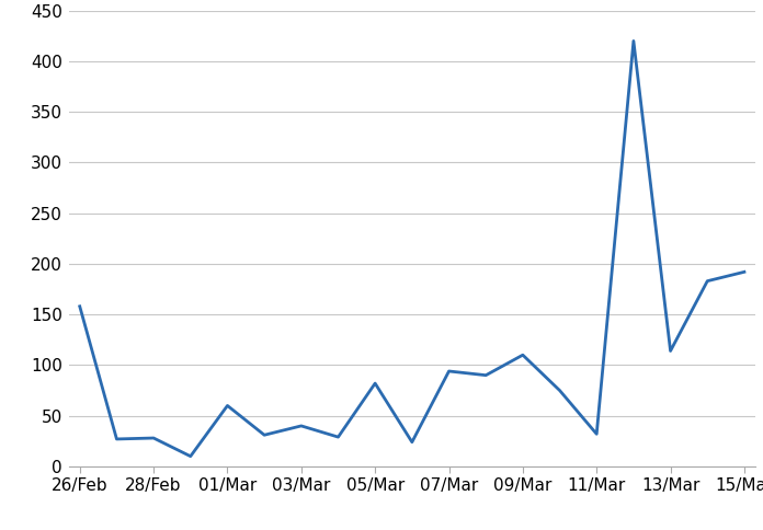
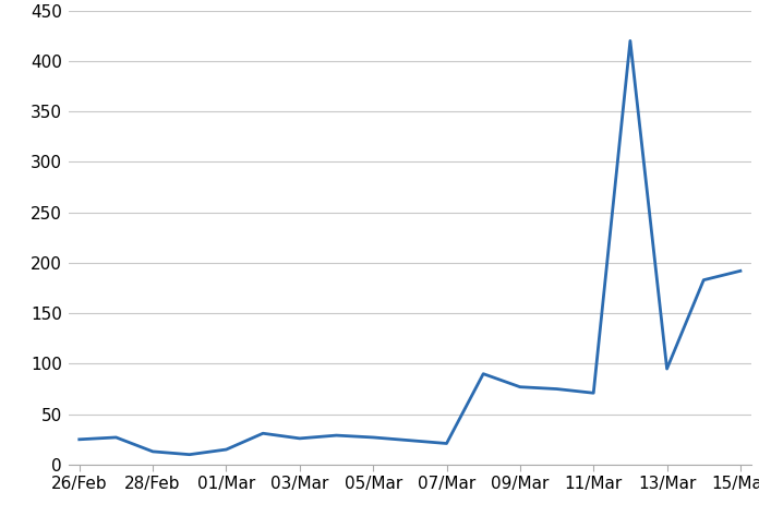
26/Feb: 158 -> 25
28/Feb: 28 -> 13
01/Mar: 60 -> 15
03/Mar: 40 -> 26
05/Mar: 82 -> 27
07/Mar: 94 -> 21
09/Mar: 110 -> 77
11/Mar: 32 -> 71
13/Mar: 114 -> 95
